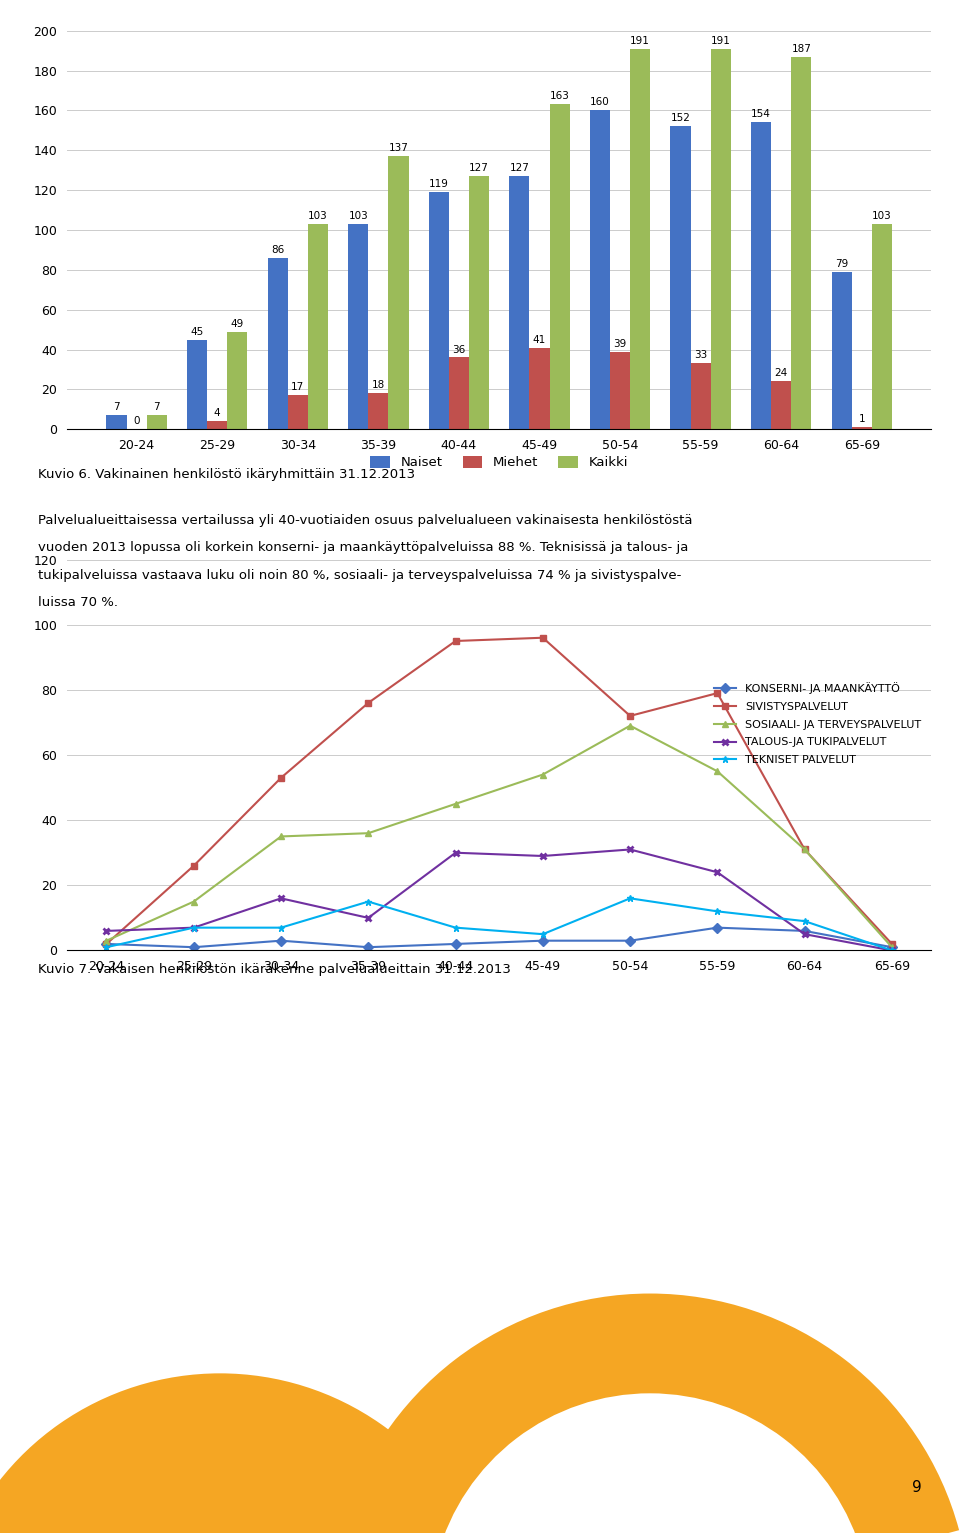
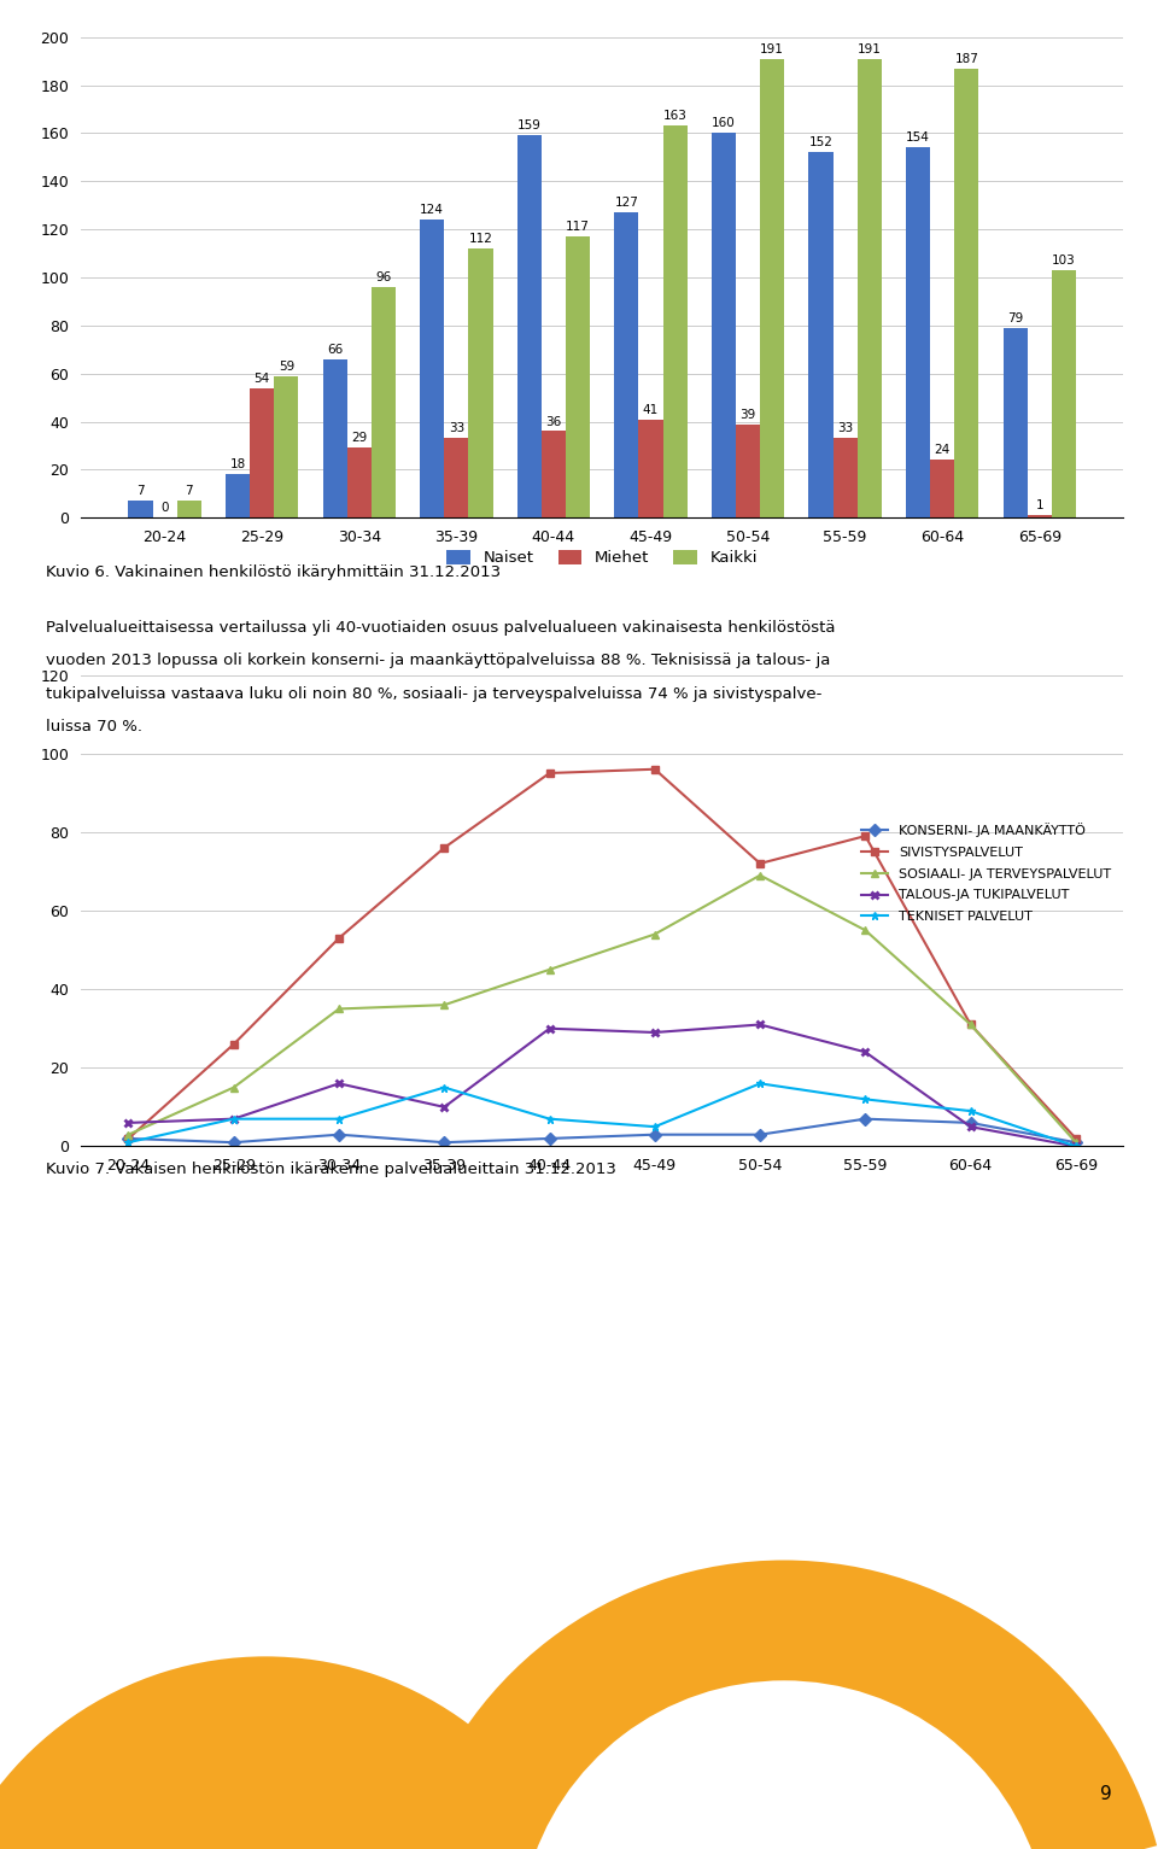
Naiset/25-29: 45 -> 18
Miehet/25-29: 4 -> 54
Kaikki/25-29: 49 -> 59
Naiset/30-34: 86 -> 66
Miehet/30-34: 17 -> 29
Kaikki/30-34: 103 -> 96
Naiset/35-39: 103 -> 124
Miehet/35-39: 18 -> 33
Kaikki/35-39: 137 -> 112
Naiset/40-44: 119 -> 159
Kaikki/40-44: 127 -> 117
